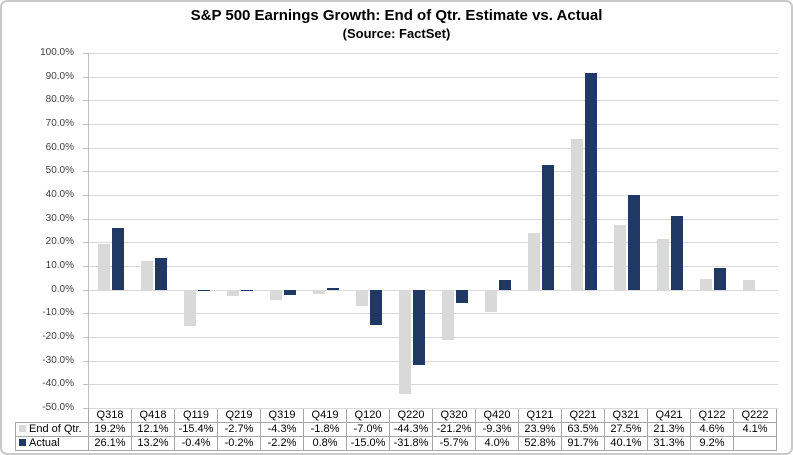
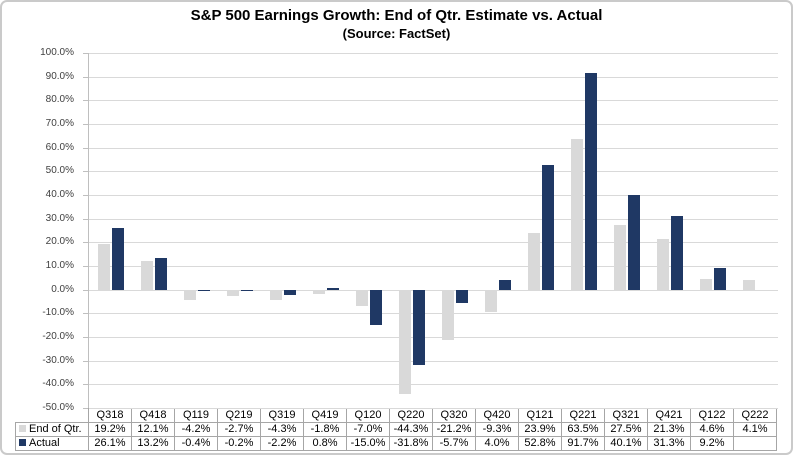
End of Qtr./Q119: -15.4% -> -4.2%
